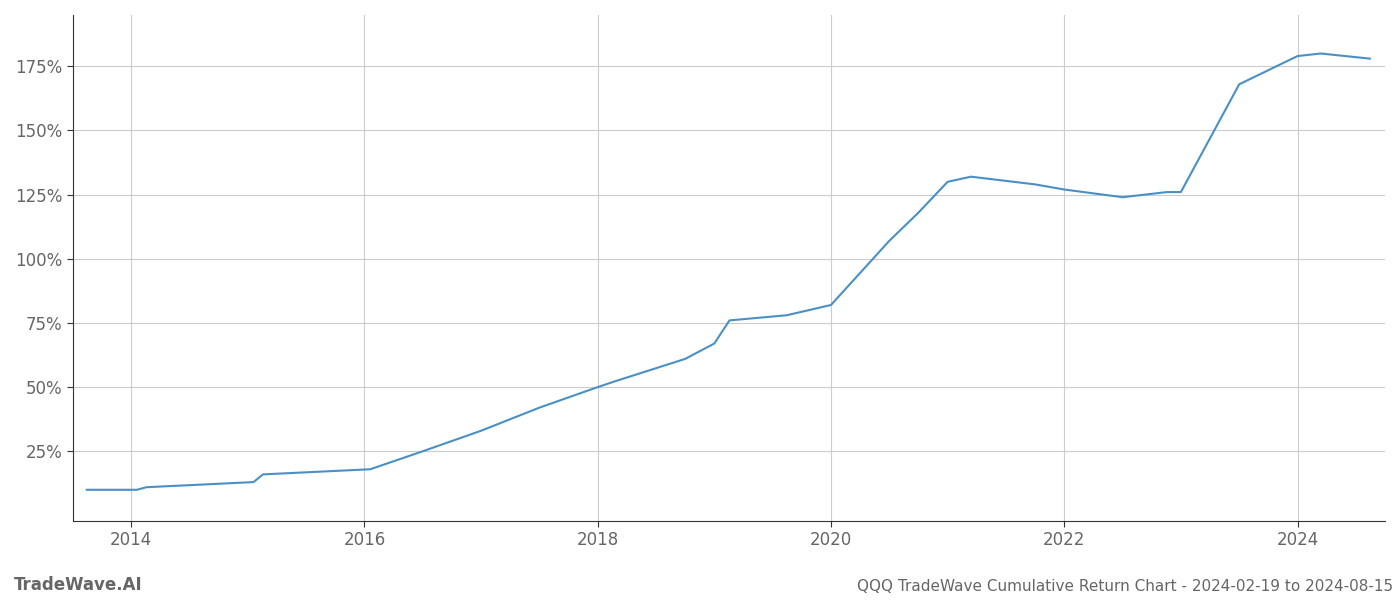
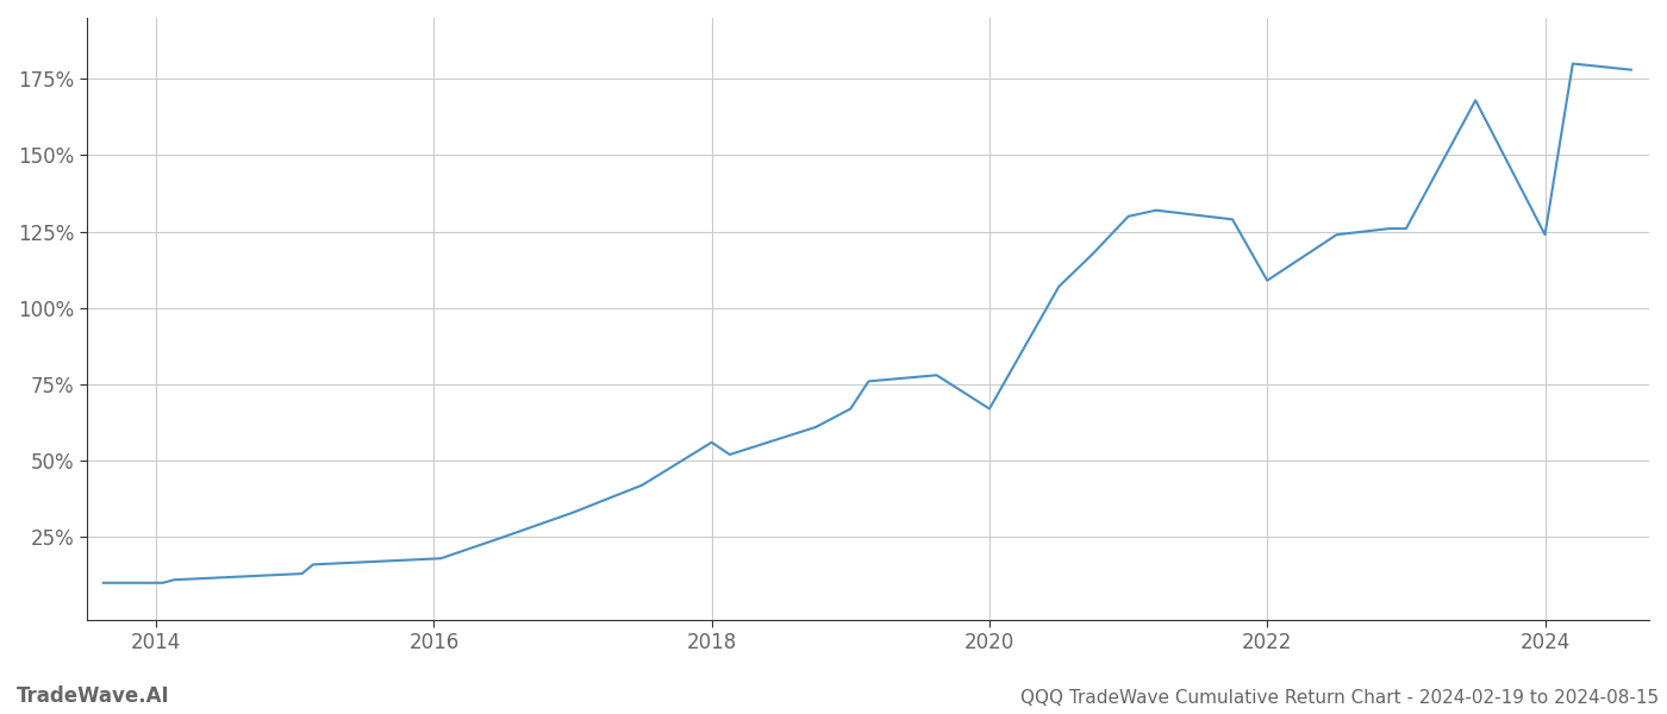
2018: 50% -> 56%
2020: 82% -> 67%
2022: 127% -> 109%
2024: 179% -> 124%
